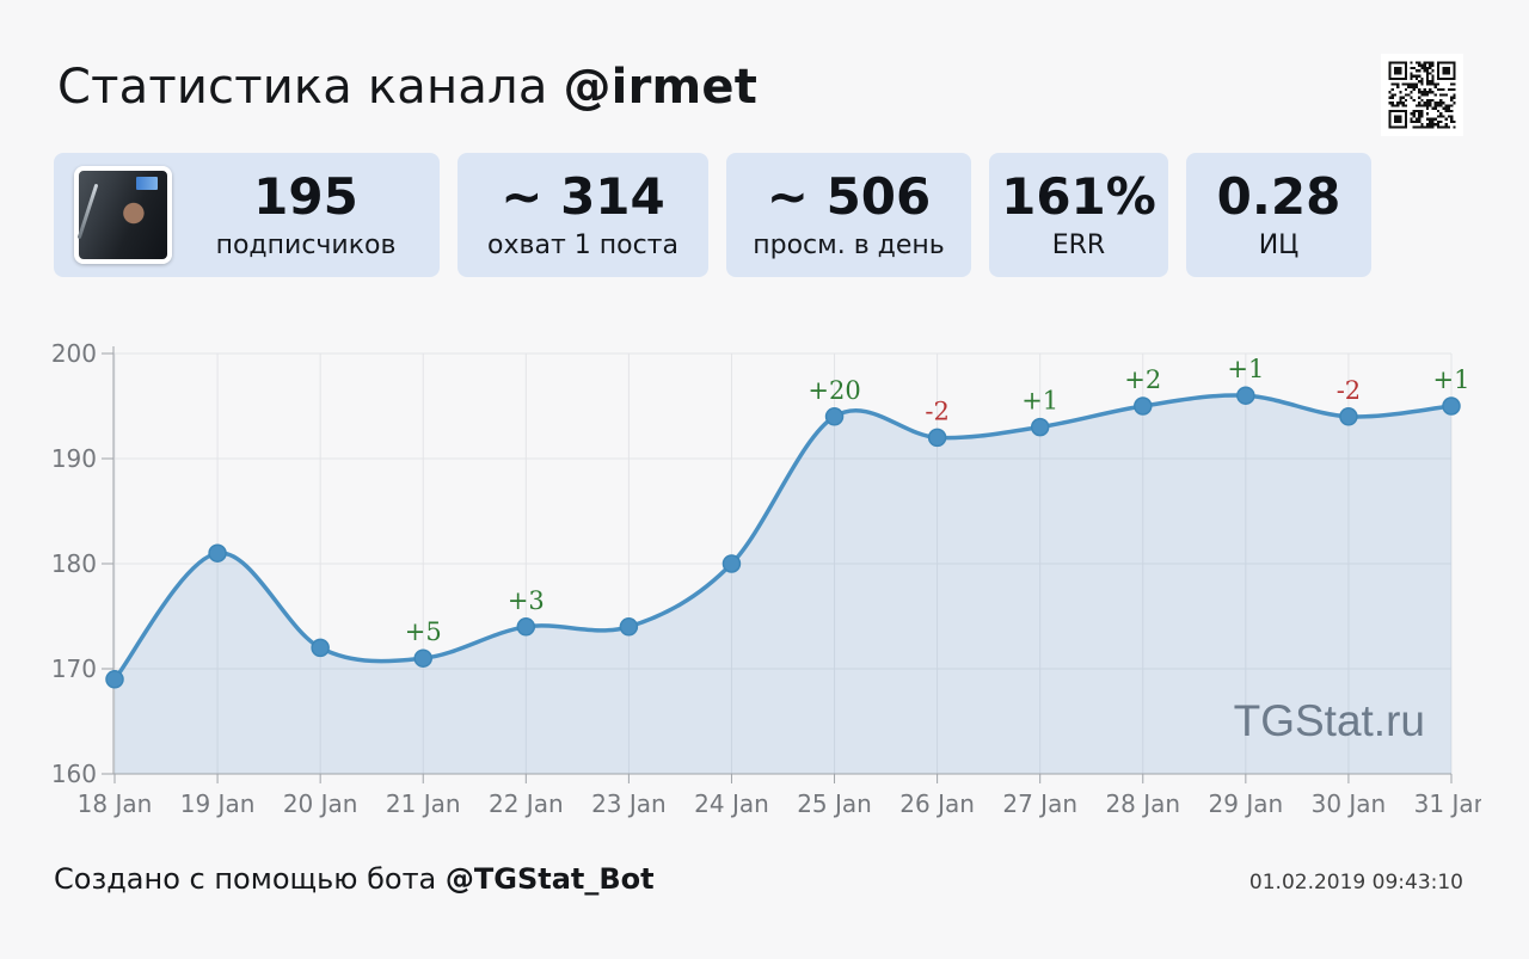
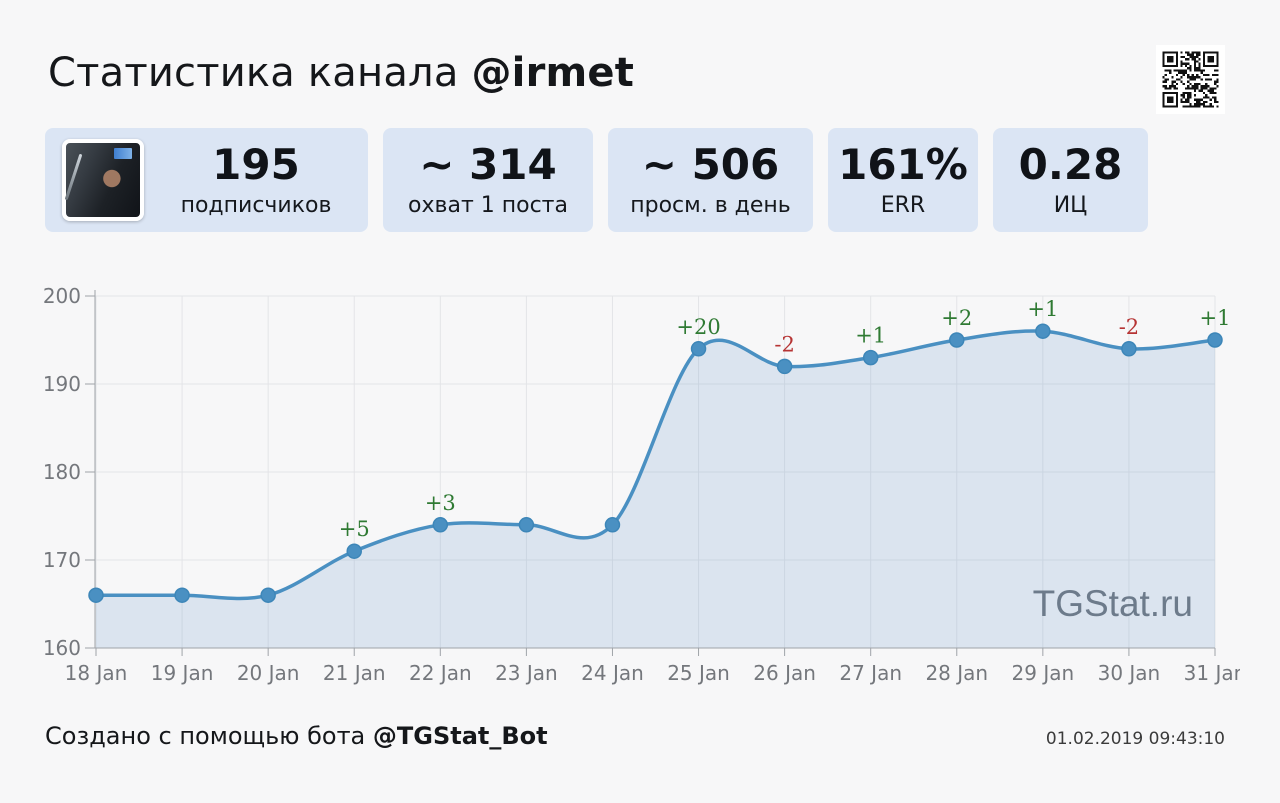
18 Jan: 169 -> 166
19 Jan: 181 -> 166
20 Jan: 172 -> 166
24 Jan: 180 -> 174
